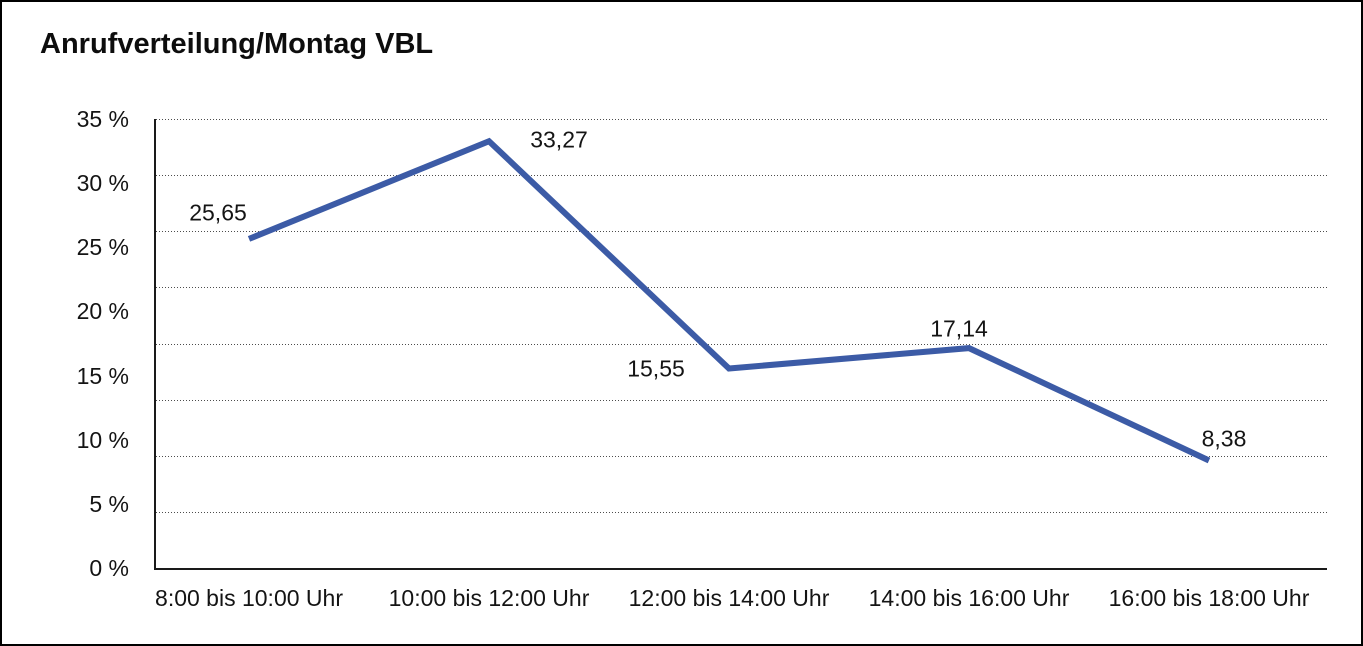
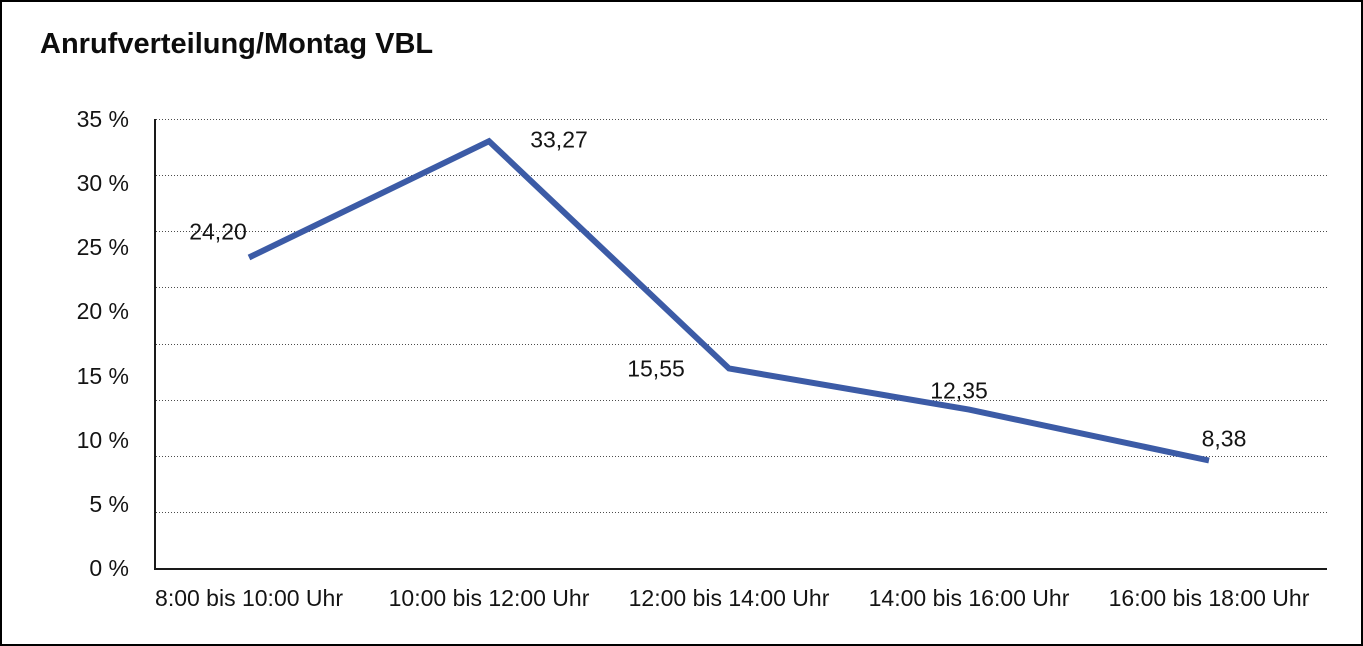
8:00 bis 10:00 Uhr: 25,65 -> 24,20
14:00 bis 16:00 Uhr: 17,14 -> 12,35
